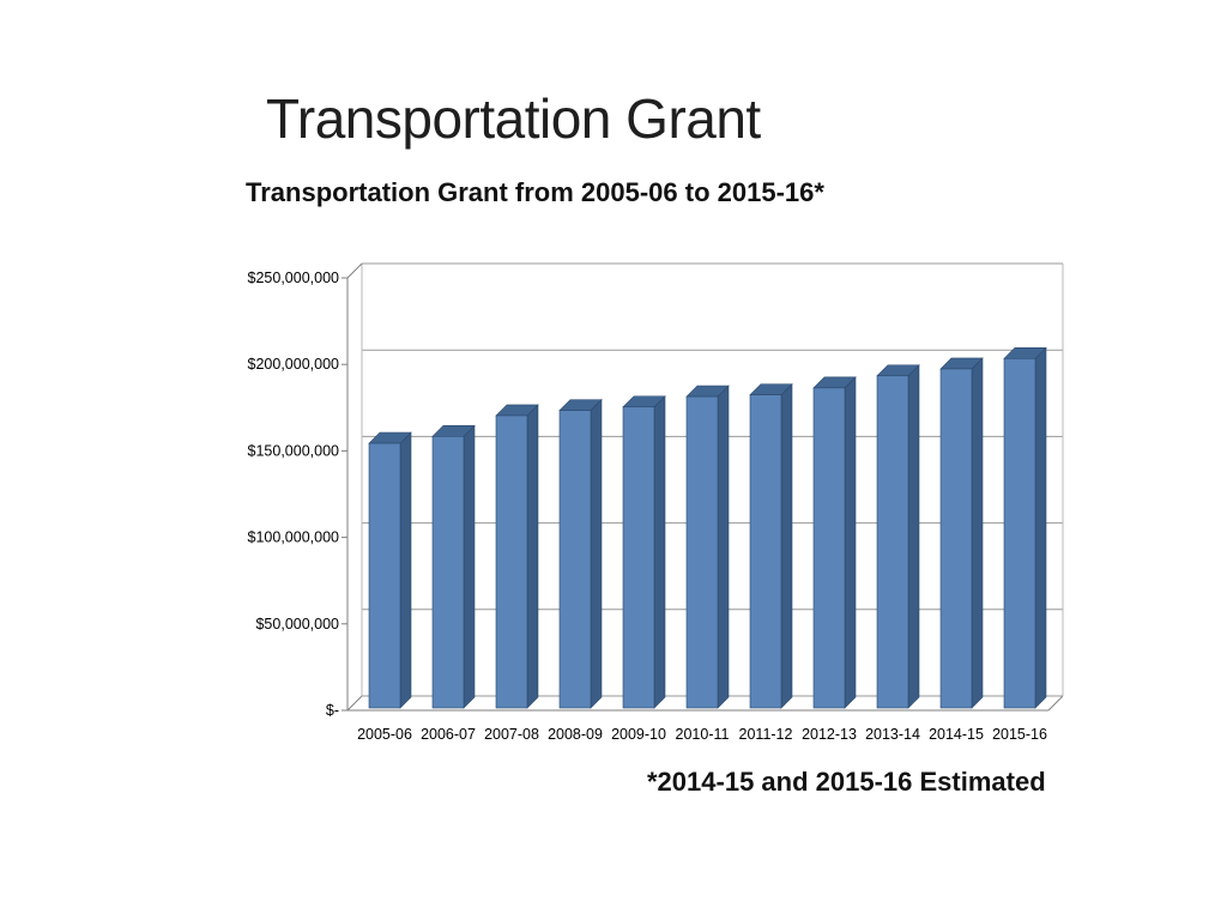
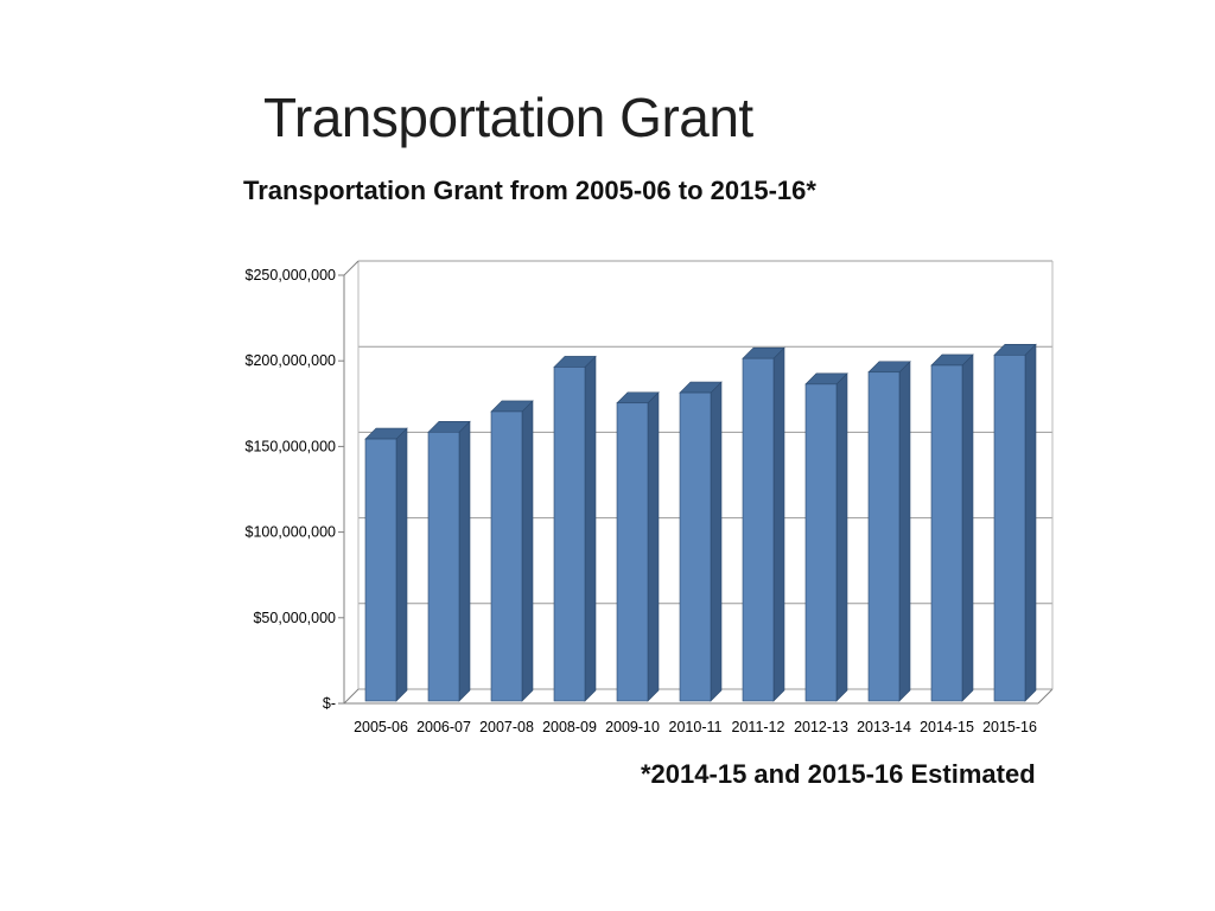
2008-09: $172000000 -> $195000000
2011-12: $181000000 -> $200000000
